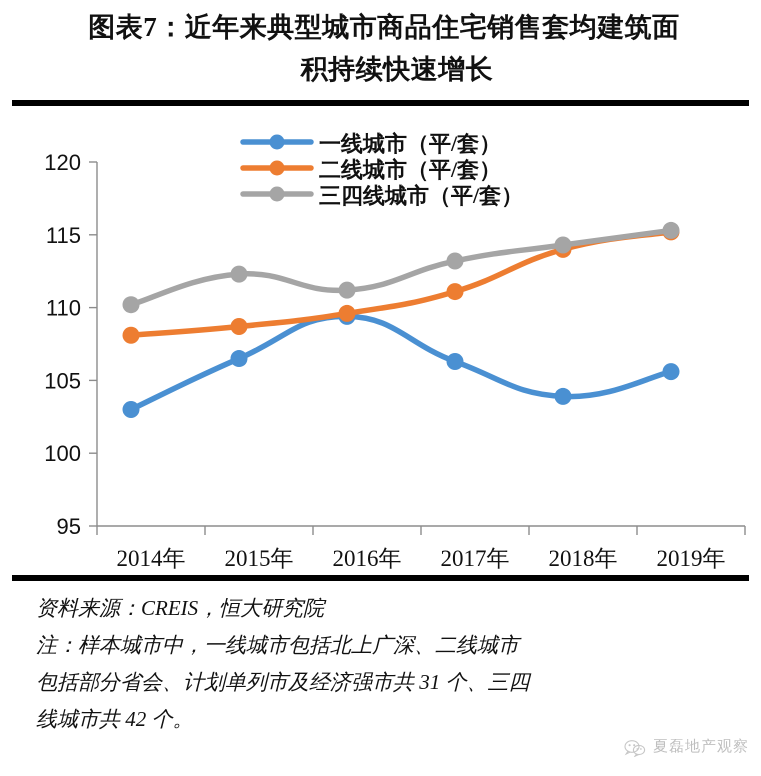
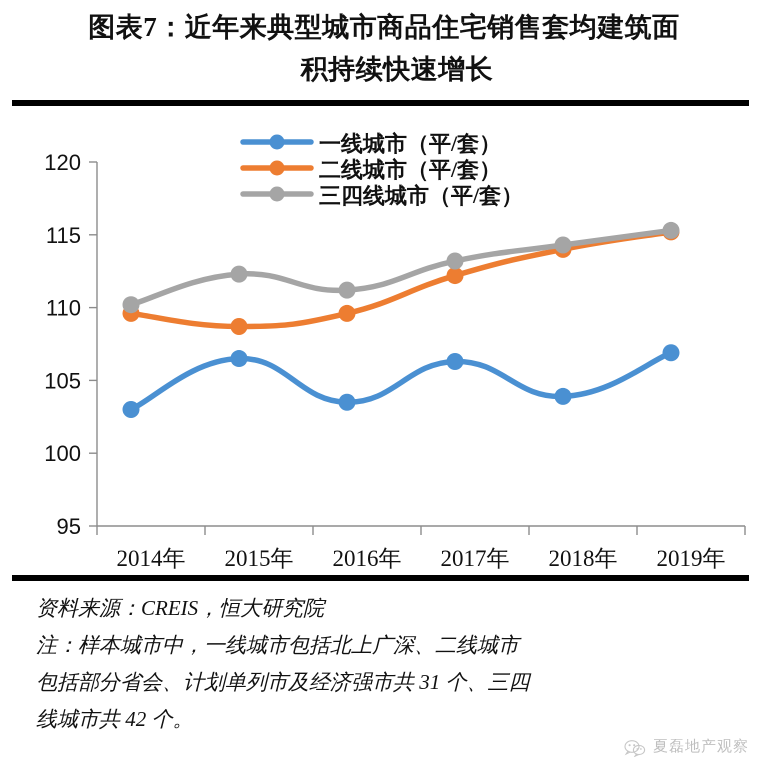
二线城市（平/套）/2014年: 108.1 -> 109.6
一线城市（平/套）/2016年: 109.4 -> 103.5
二线城市（平/套）/2017年: 111.1 -> 112.2
一线城市（平/套）/2019年: 105.6 -> 106.9
